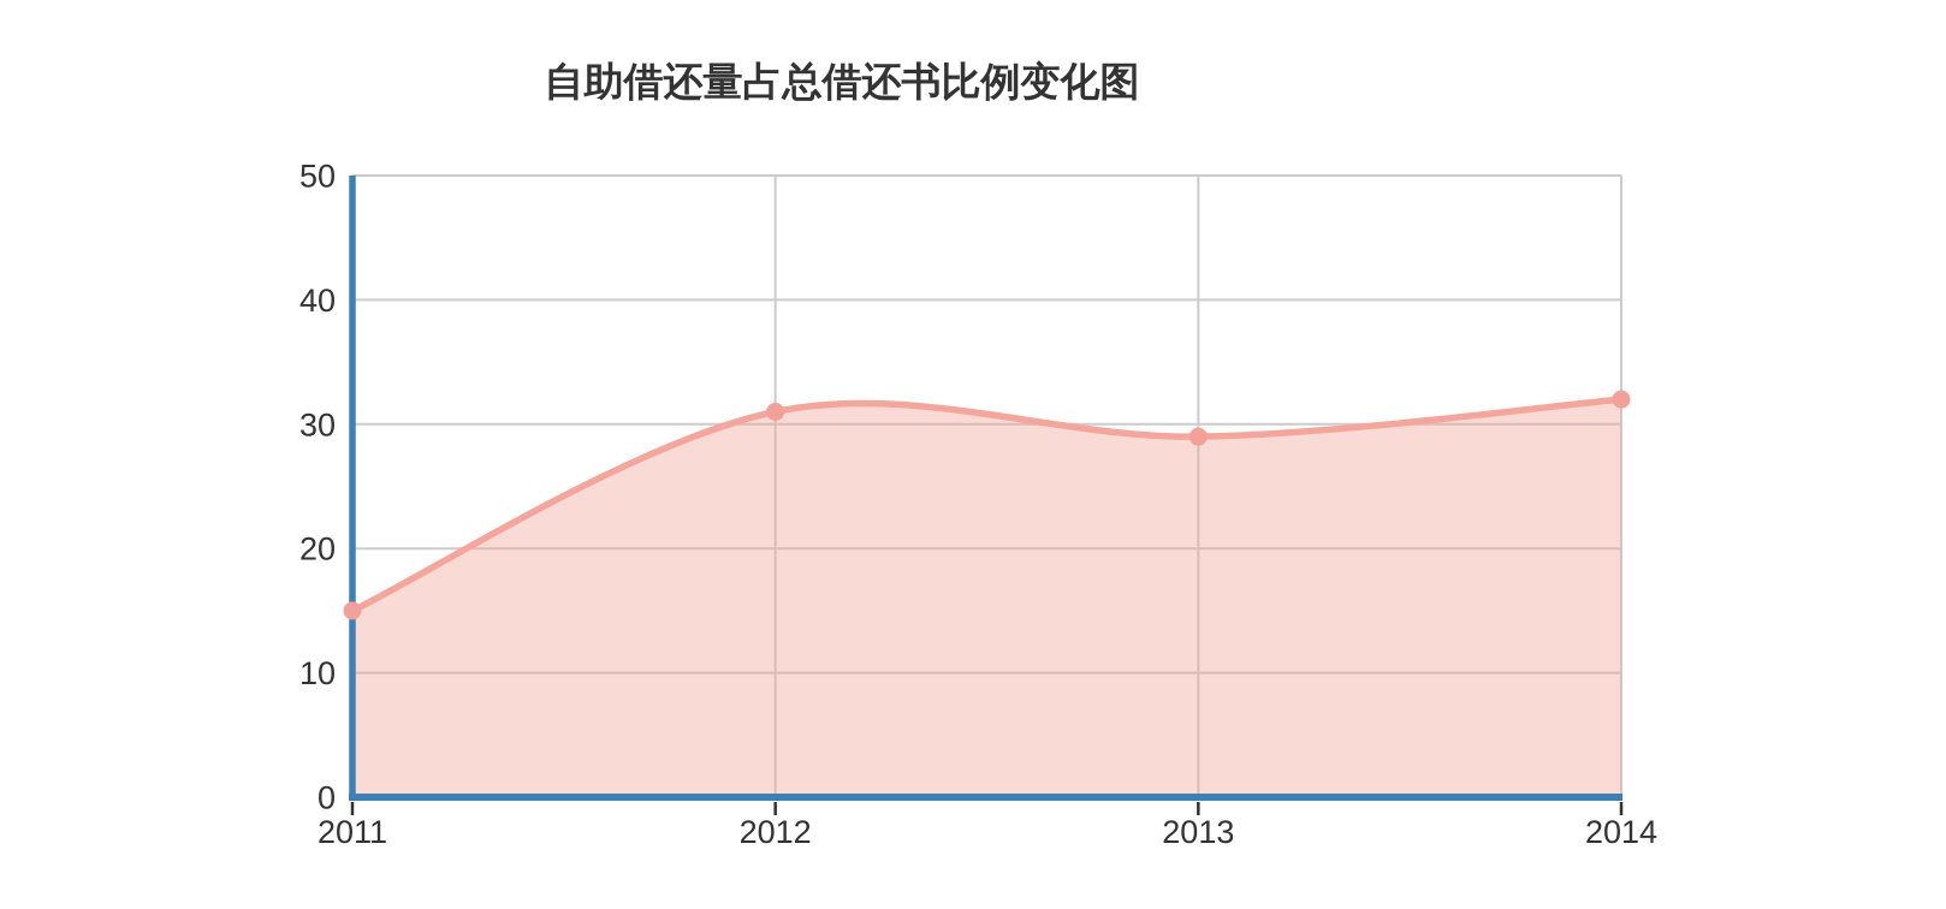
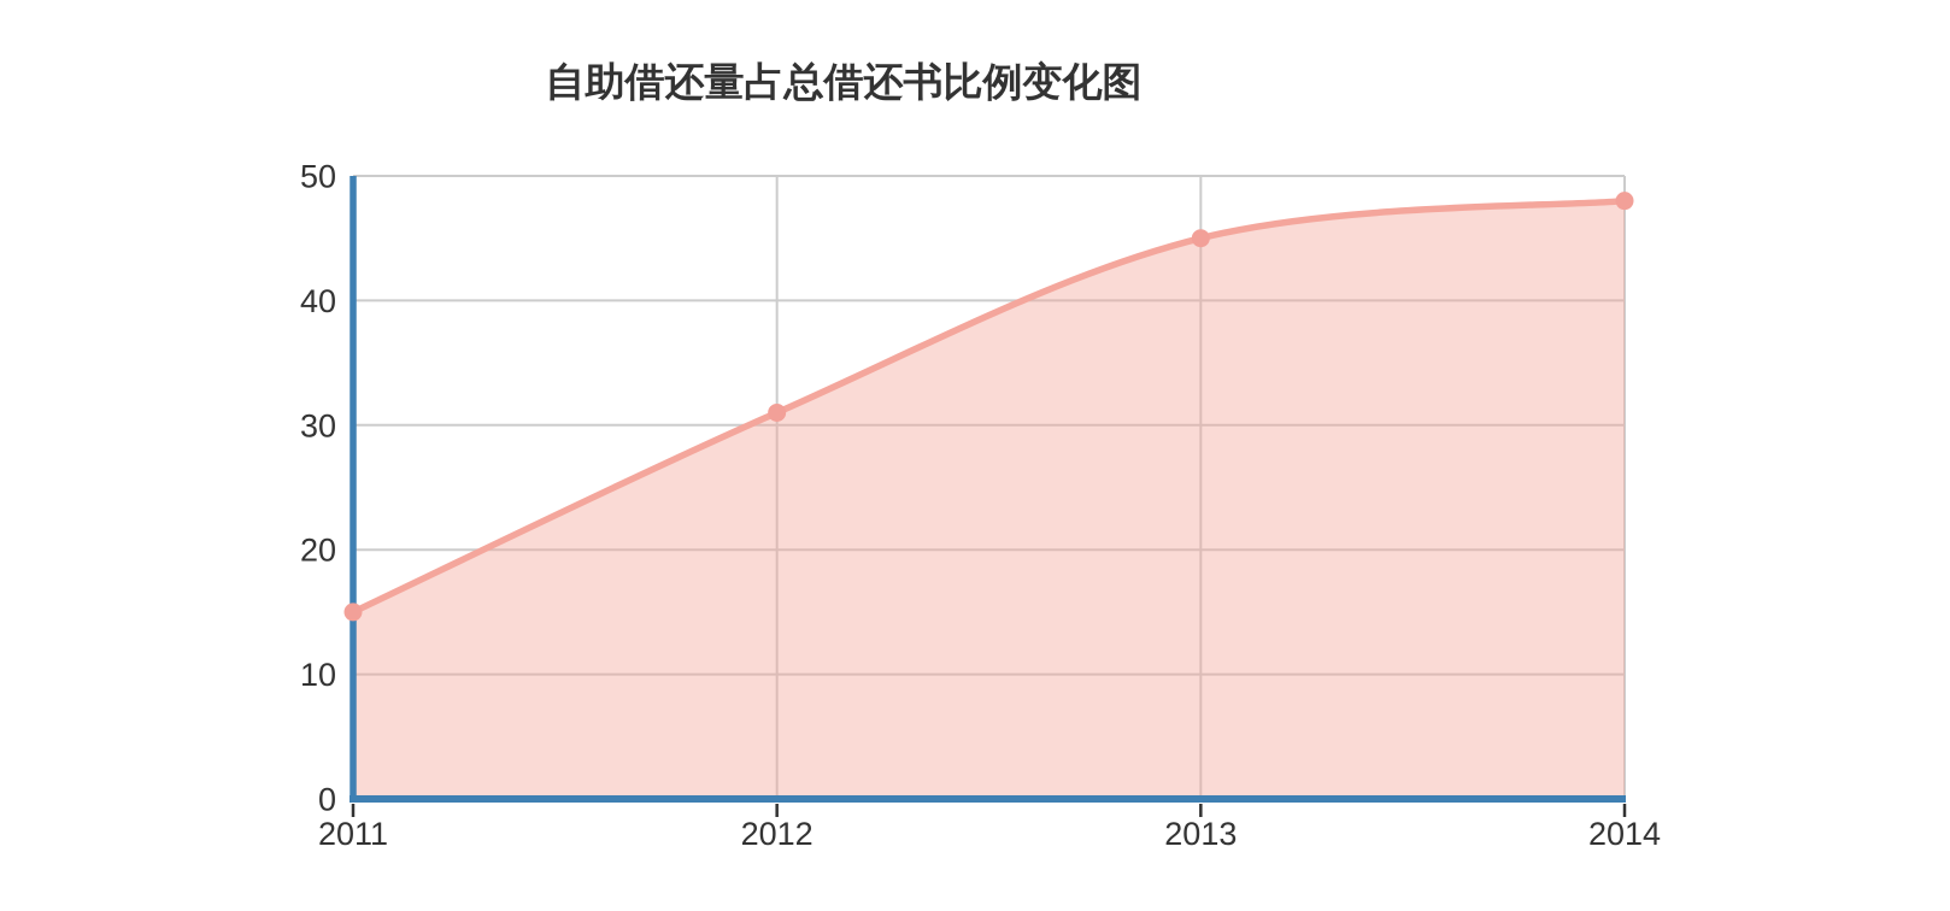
2013: 29 -> 45
2014: 32 -> 48
